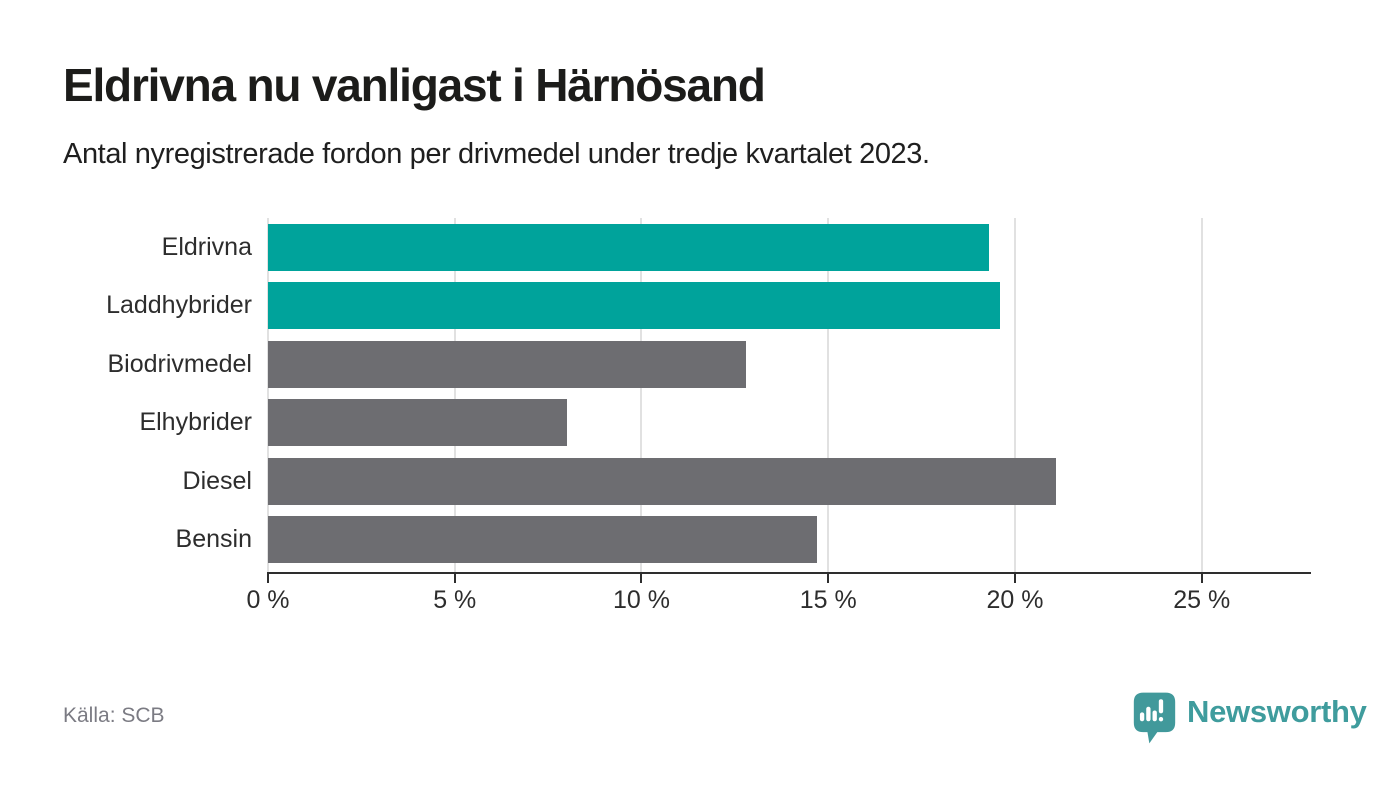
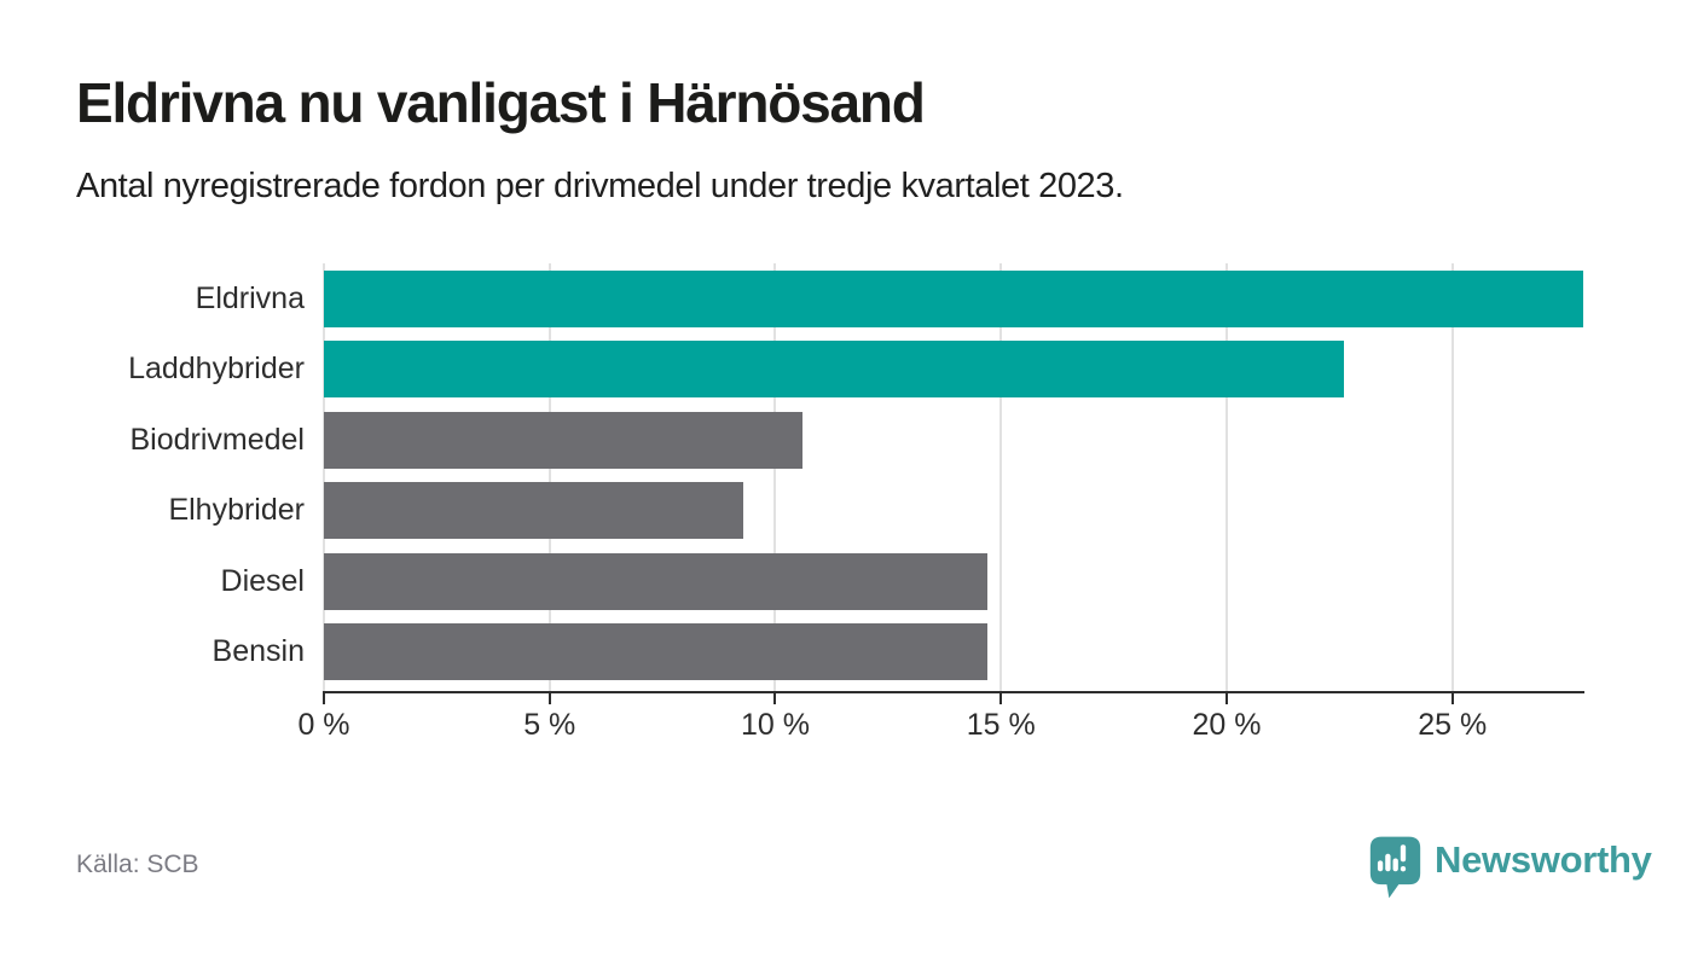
Eldrivna: 19.3% -> 27.9%
Laddhybrider: 19.6% -> 22.6%
Biodrivmedel: 12.8% -> 10.6%
Elhybrider: 8.0% -> 9.3%
Diesel: 21.1% -> 14.7%
